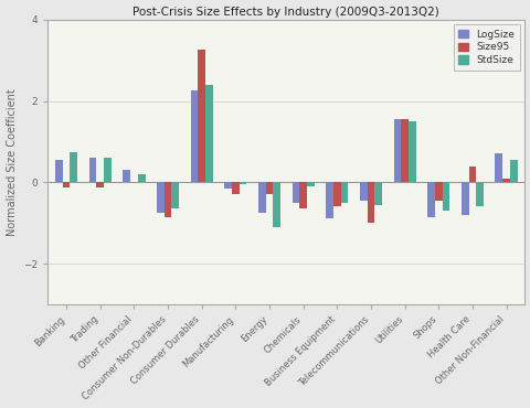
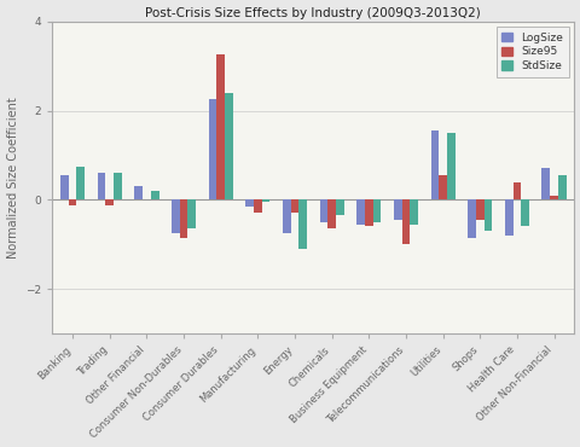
StdSize/Chemicals: -0.10 -> -0.35
LogSize/Business Equipment: -0.90 -> -0.55
Size95/Utilities: 1.55 -> 0.55
